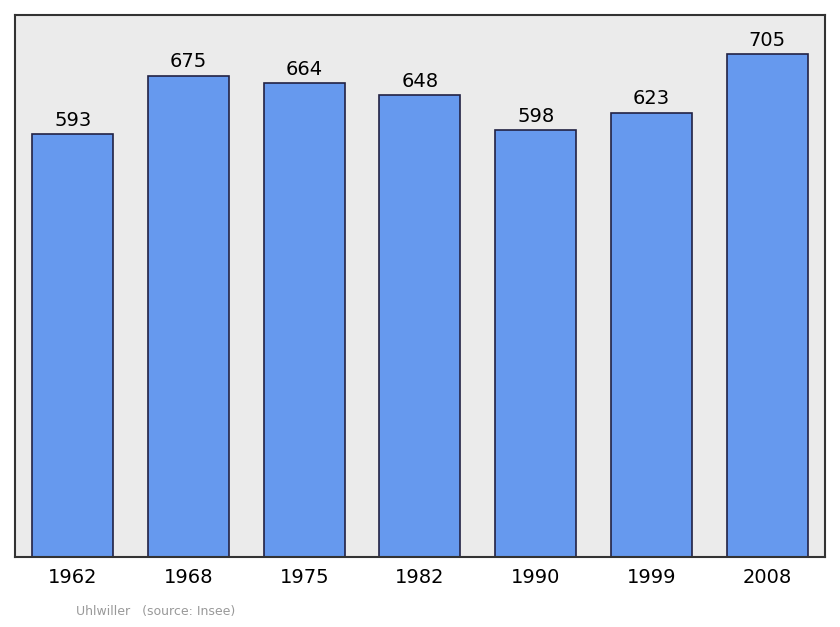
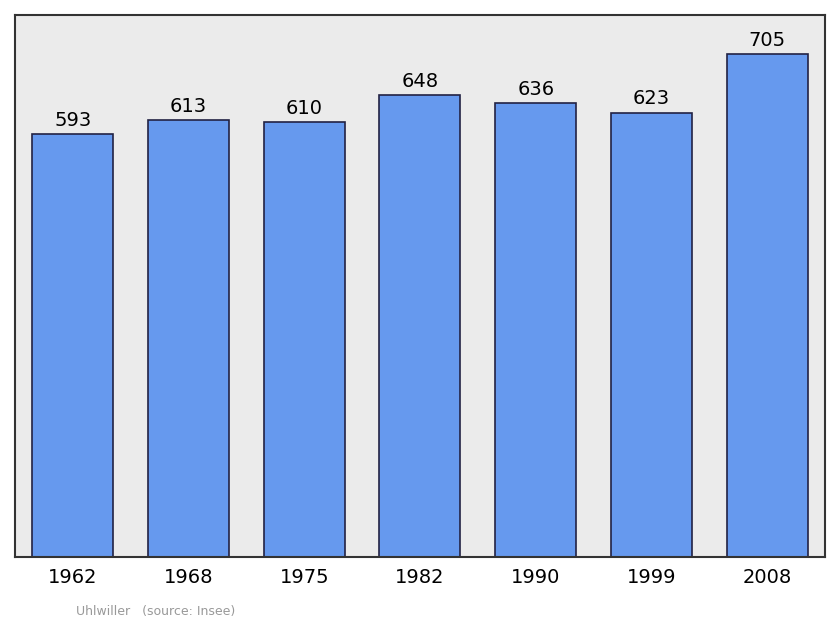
1968: 675 -> 613
1975: 664 -> 610
1990: 598 -> 636
